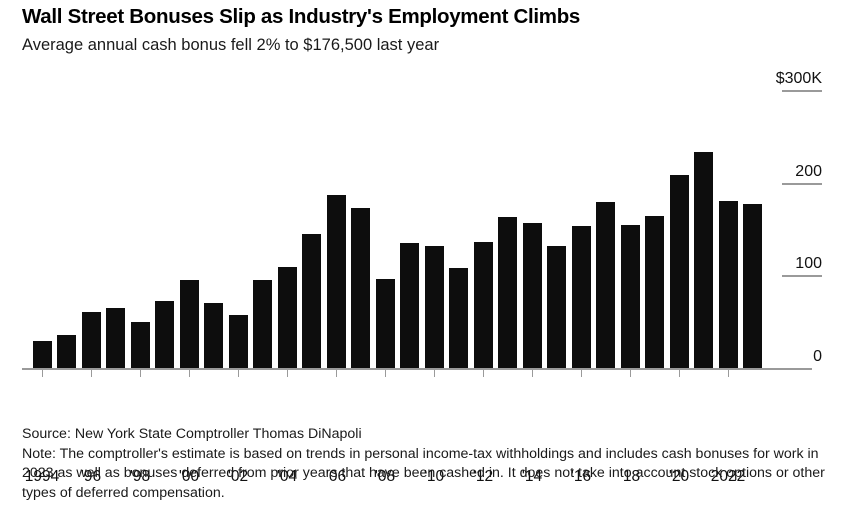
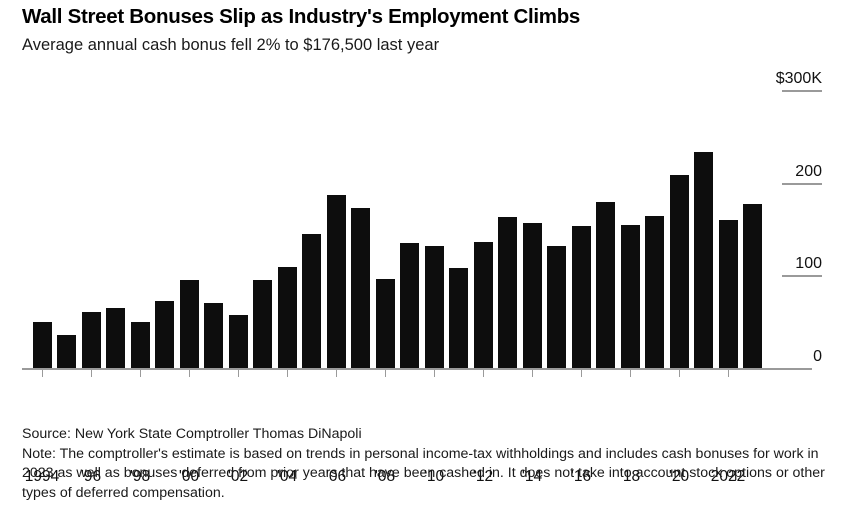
1994: $30K -> $50K
2022: $180K -> $160K
